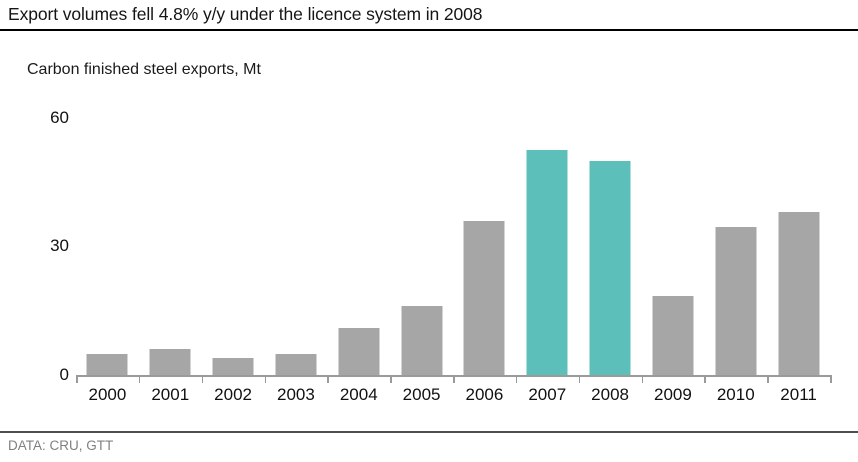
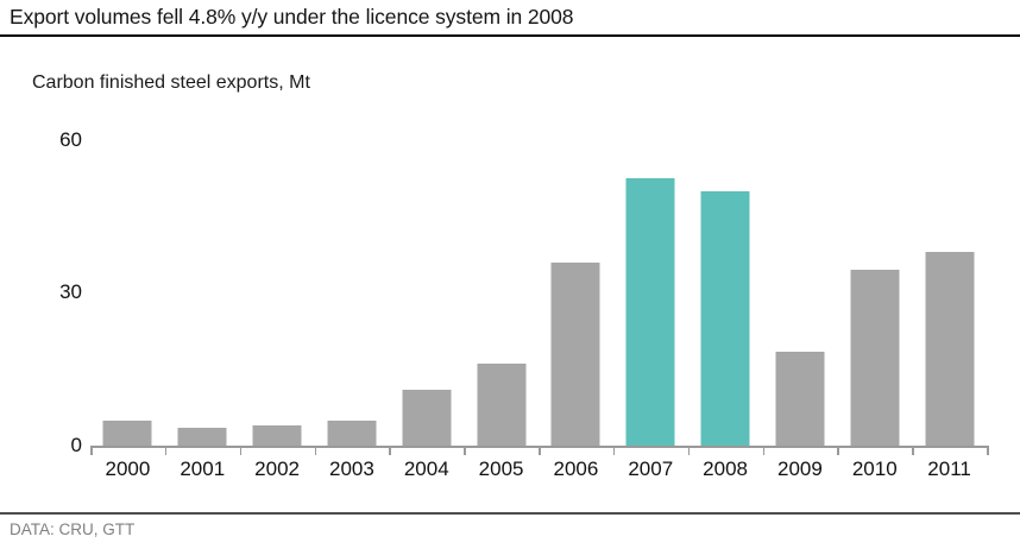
2001: 6 -> 4
